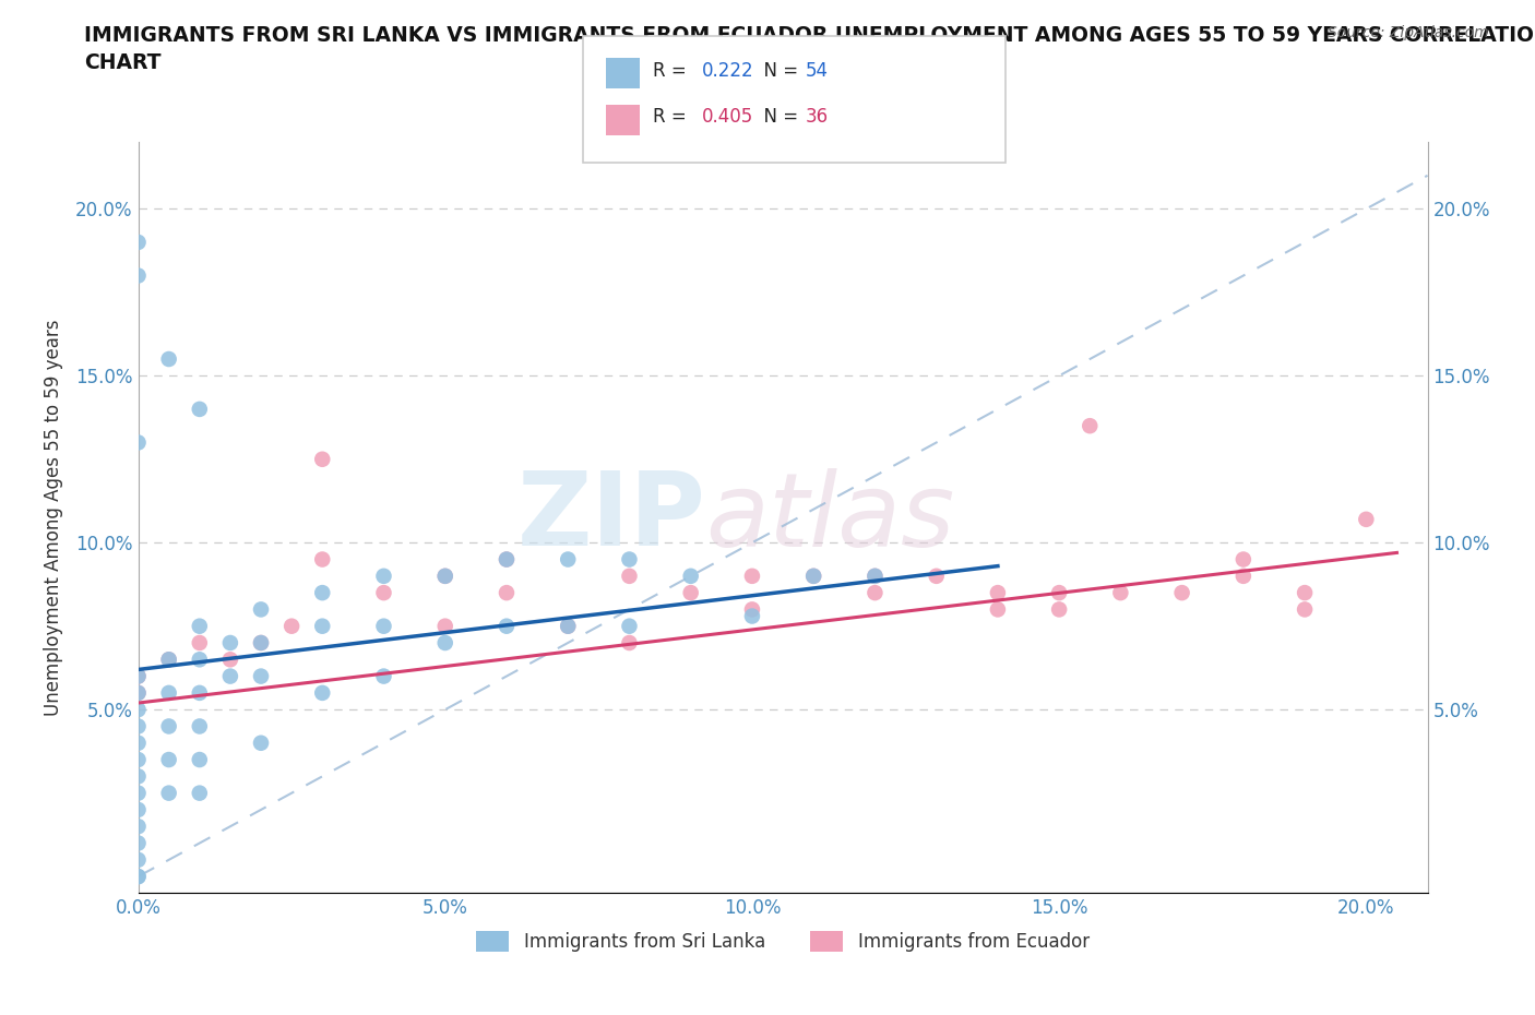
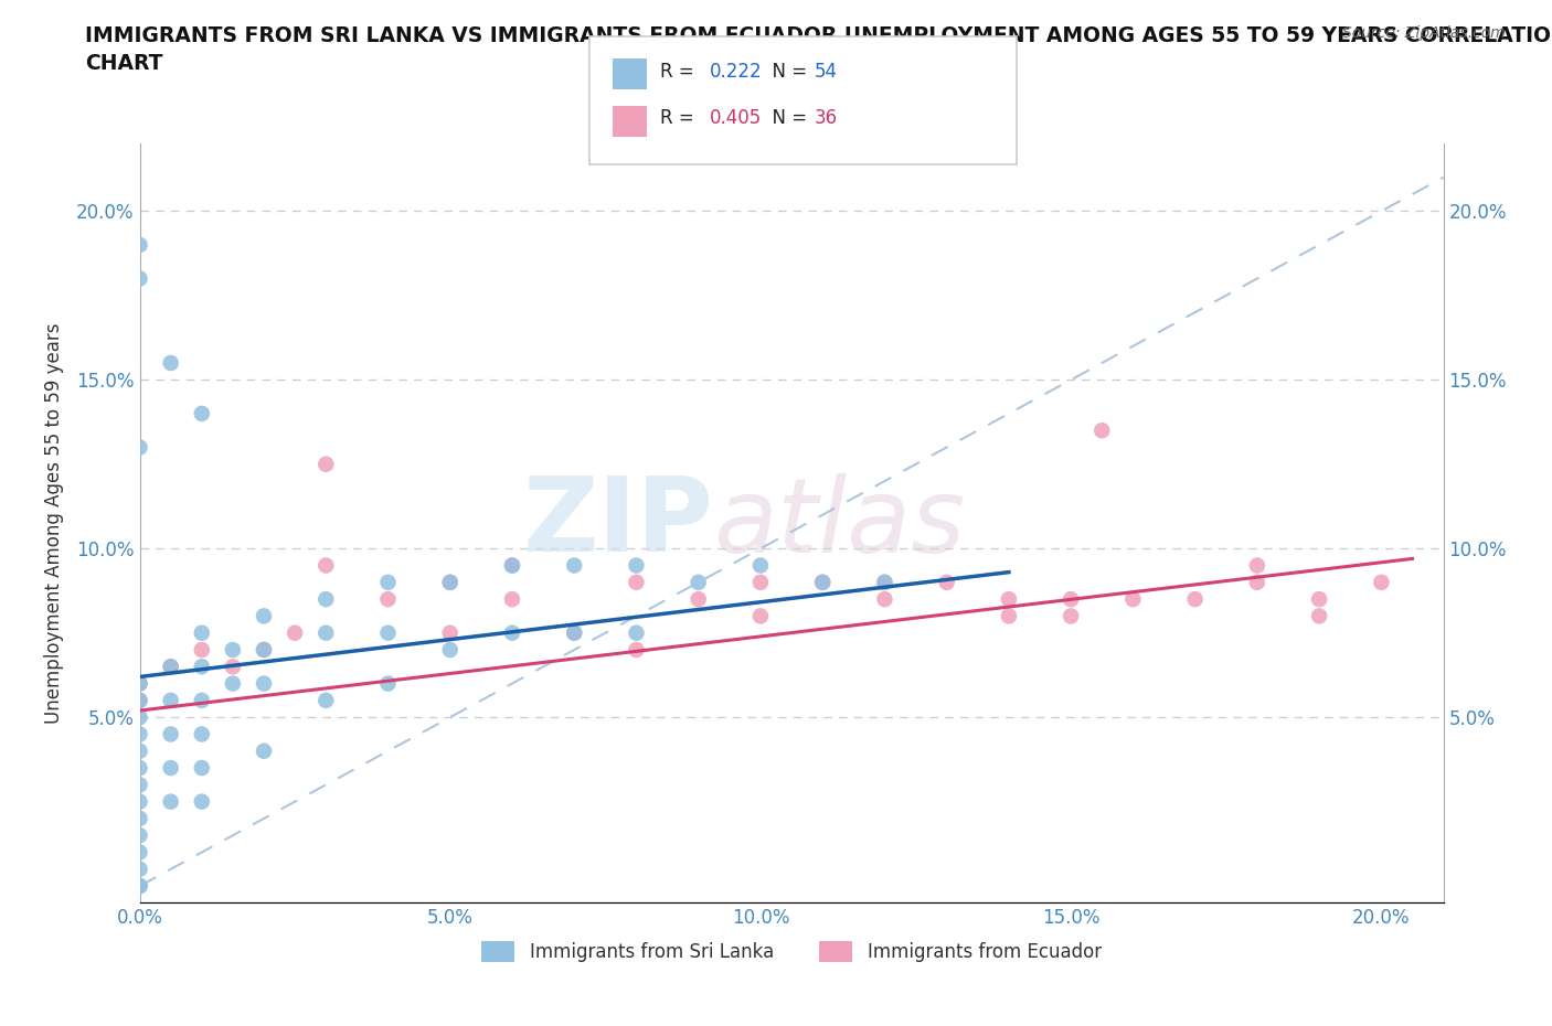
Immigrants from Sri Lanka/10.0%: 7.8% -> 9.5%
Immigrants from Ecuador/20.0%: 10.7% -> 9.0%
